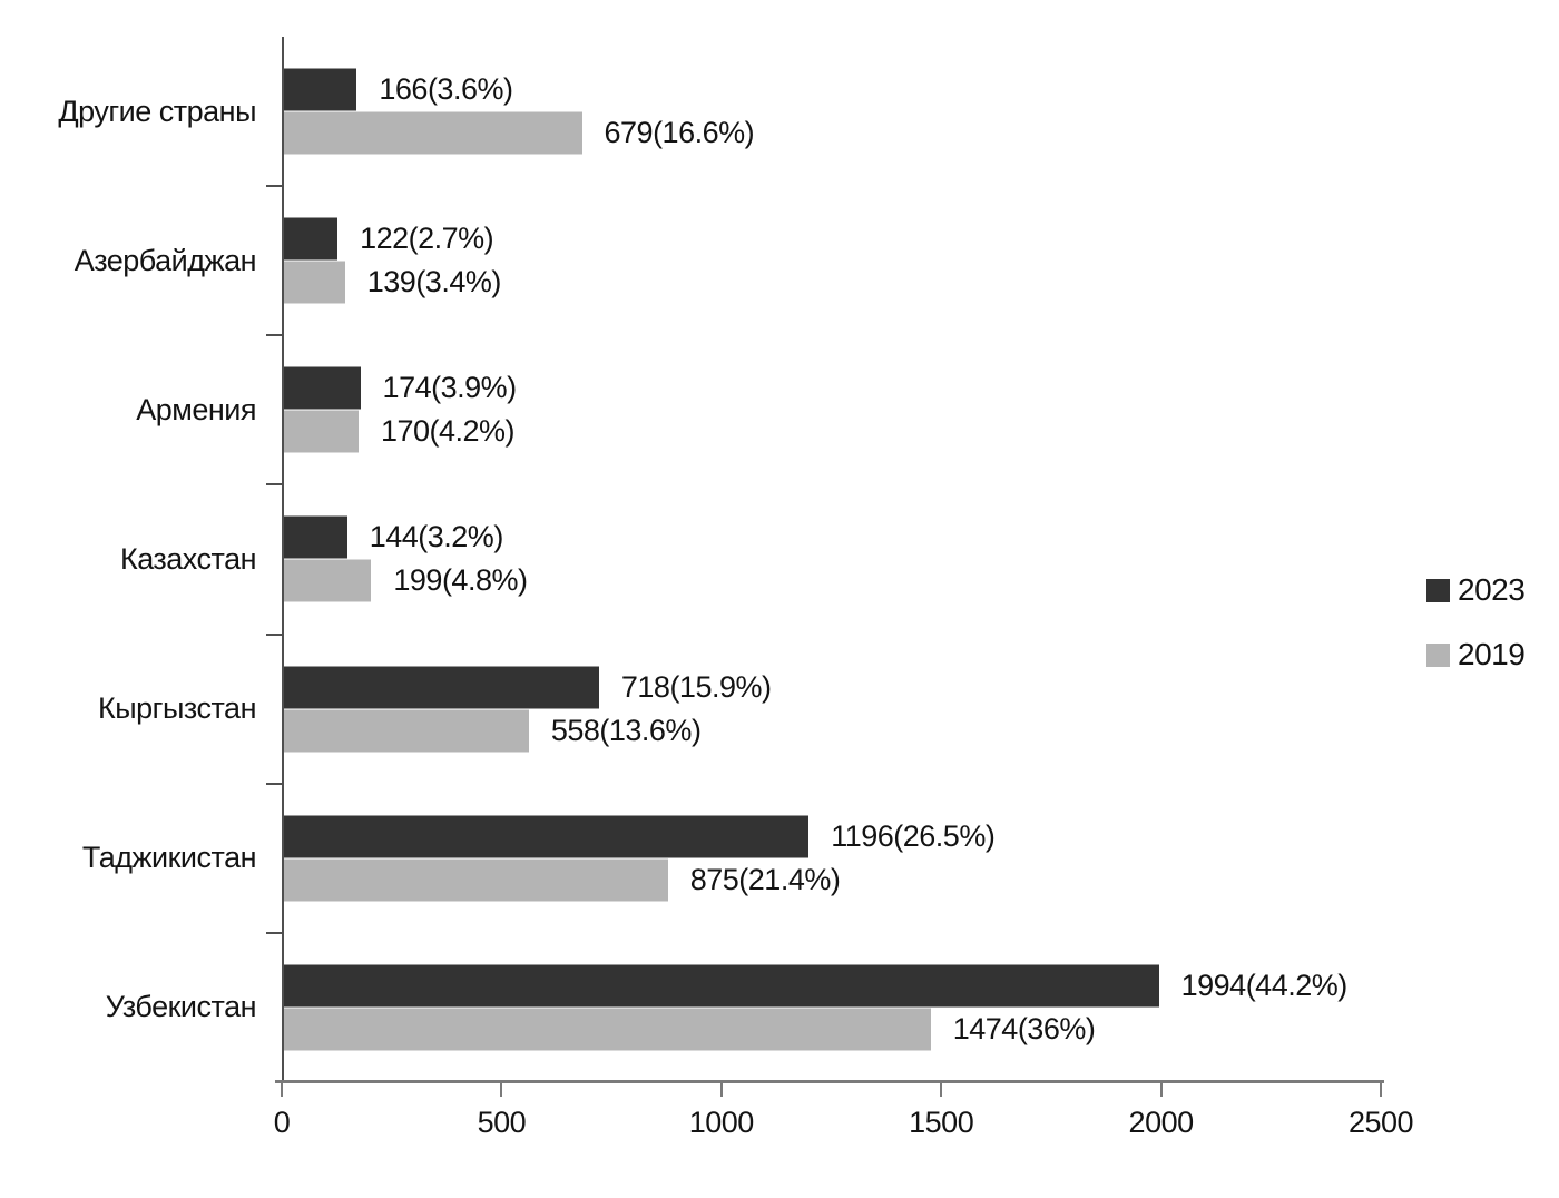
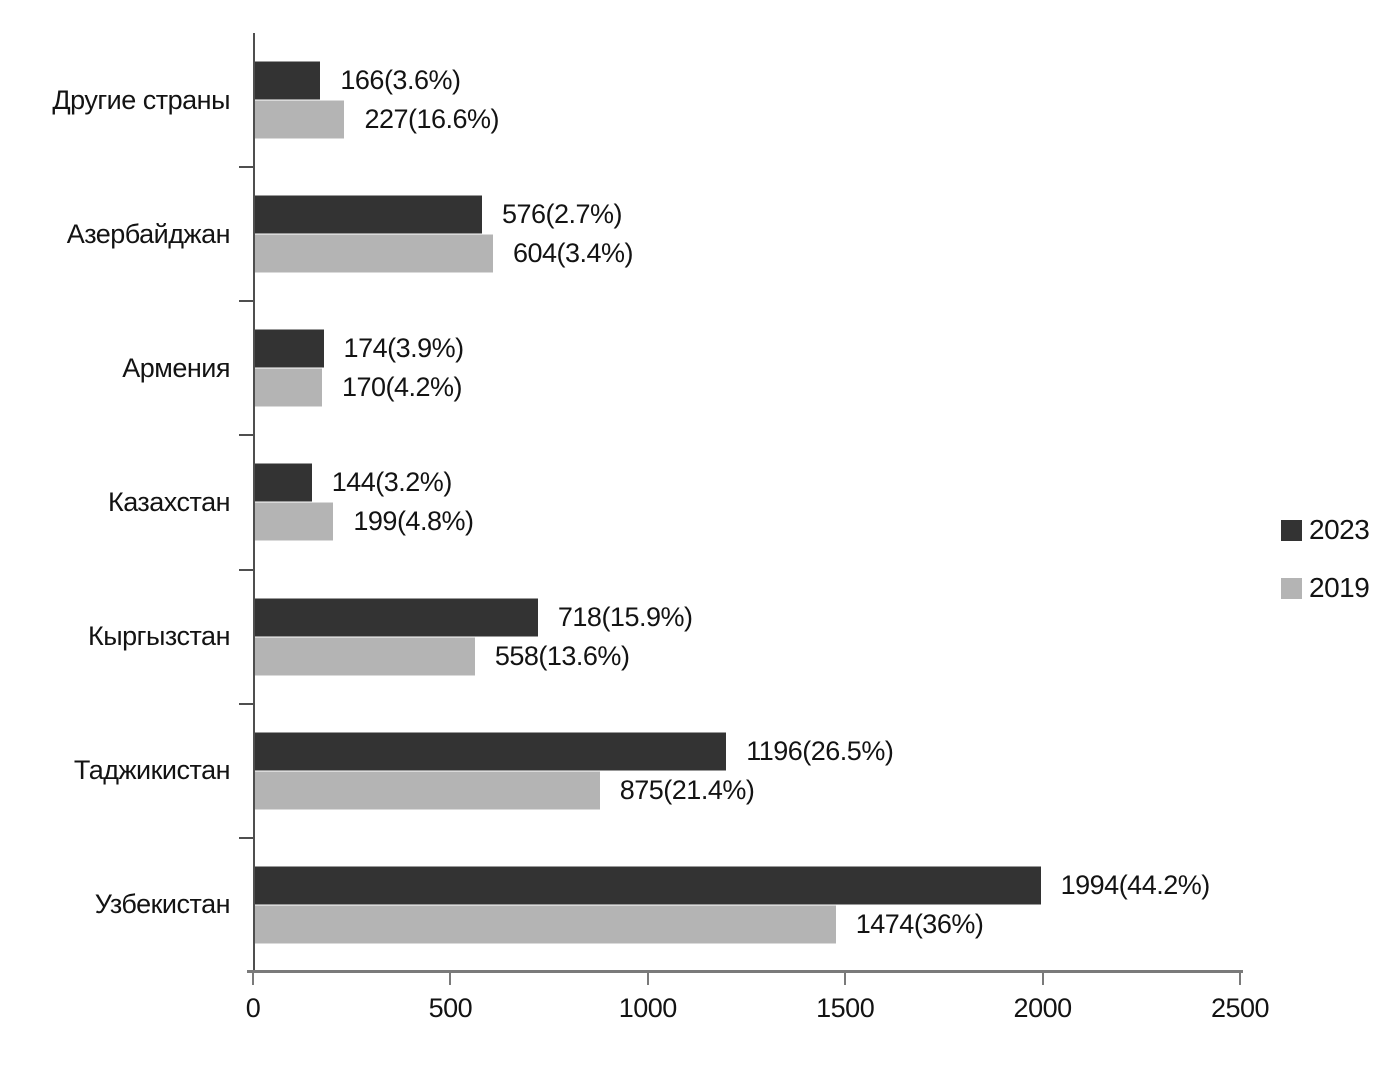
2019/Другие страны: 679 -> 227
2023/Азербайджан: 122 -> 576
2019/Азербайджан: 139 -> 604
